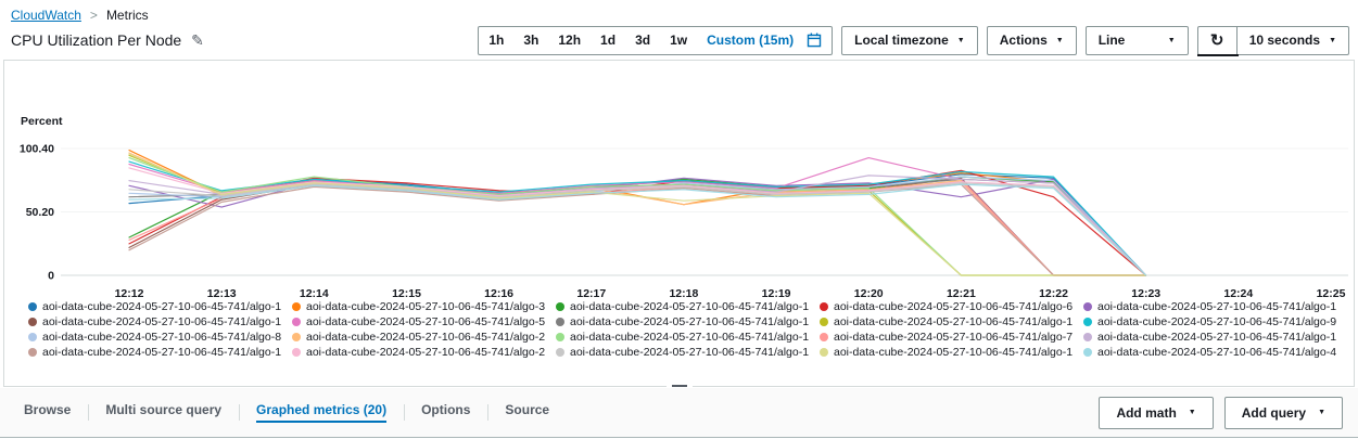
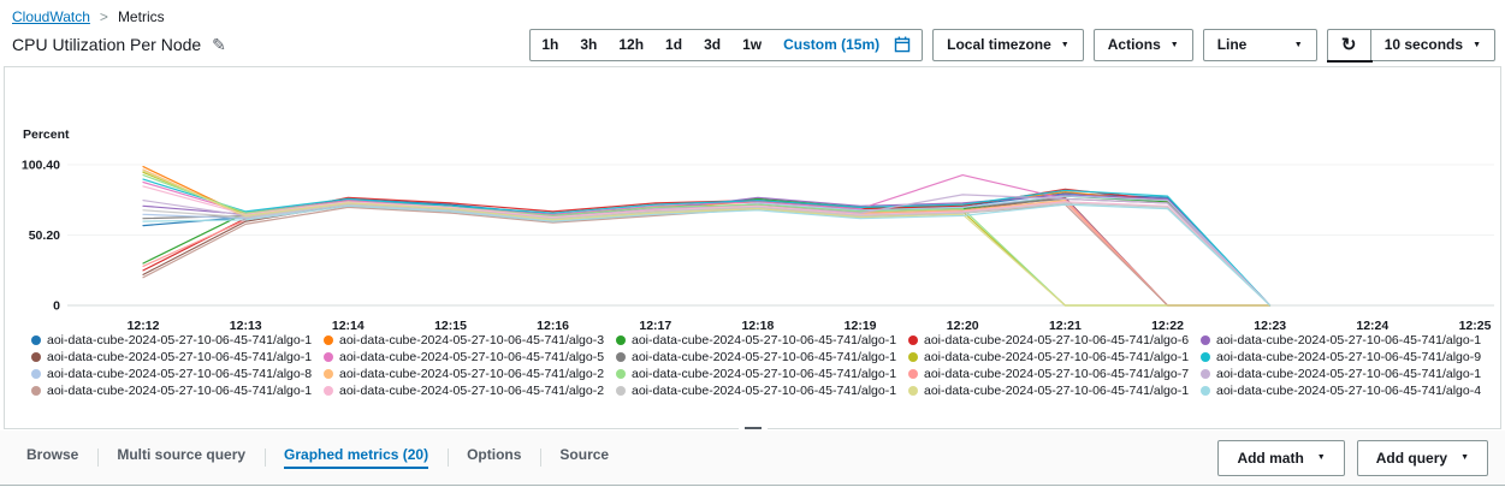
aoi-data-cube-2024-05-27-10-06-45-741/algo-1/12:13: 54 -> 65
aoi-data-cube-2024-05-27-10-06-45-741/algo-12/12:14: 78 -> 74
aoi-data-cube-2024-05-27-10-06-45-741/algo-6/12:17: 64 -> 73
aoi-data-cube-2024-05-27-10-06-45-741/algo-3/12:18: 56 -> 74
aoi-data-cube-2024-05-27-10-06-45-741/algo-20/12:18: 56 -> 71
aoi-data-cube-2024-05-27-10-06-45-741/algo-17/12:18: 59 -> 69
aoi-data-cube-2024-05-27-10-06-45-741/algo-1/12:21: 62 -> 79
aoi-data-cube-2024-05-27-10-06-45-741/algo-6/12:22: 62 -> 75
